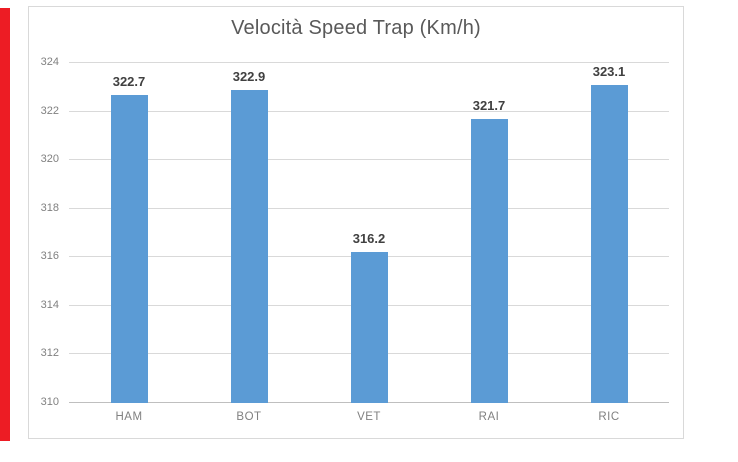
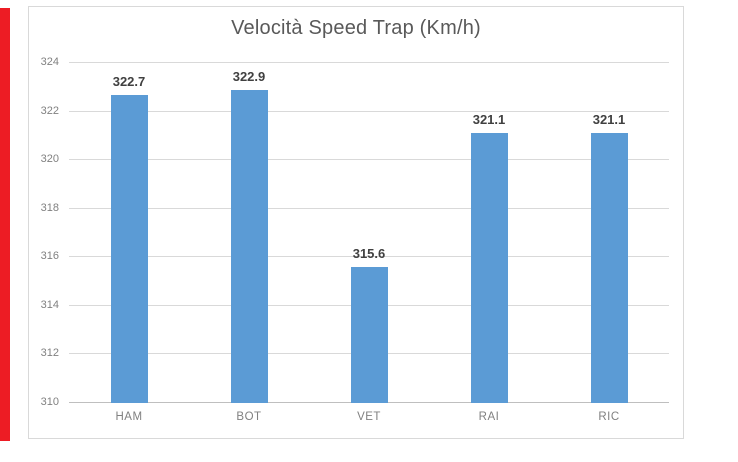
VET: 316.2 -> 315.6
RAI: 321.7 -> 321.1
RIC: 323.1 -> 321.1
